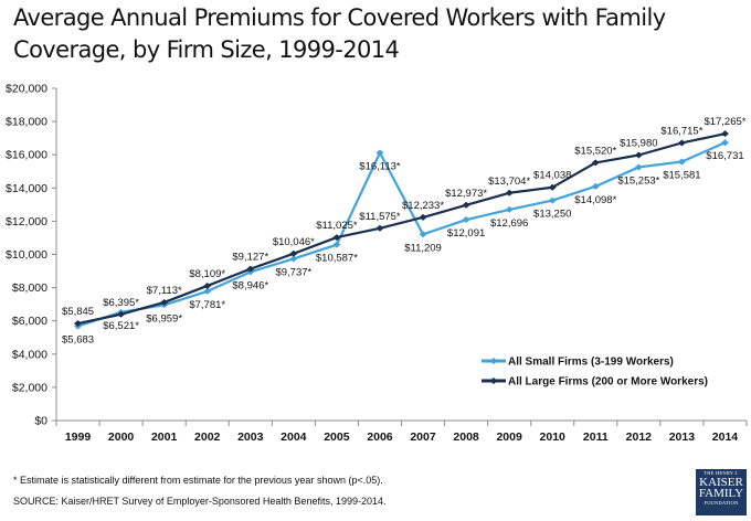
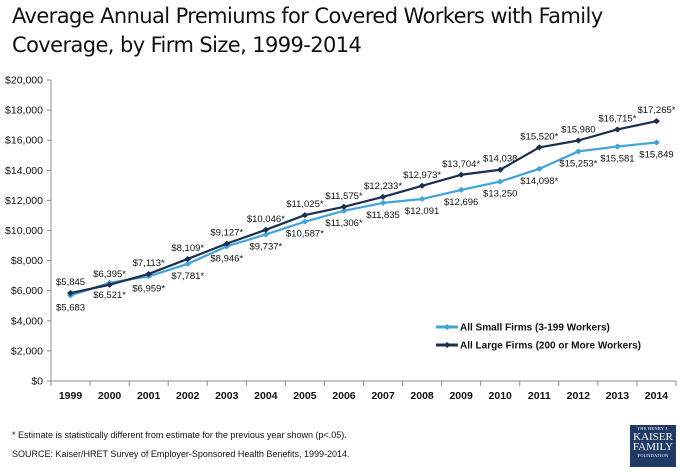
All Small Firms (3-199 Workers)/2006: 16,113 -> 11,306
All Small Firms (3-199 Workers)/2007: $11,209 -> $11,835
All Small Firms (3-199 Workers)/2014: $16,731 -> $15,849
